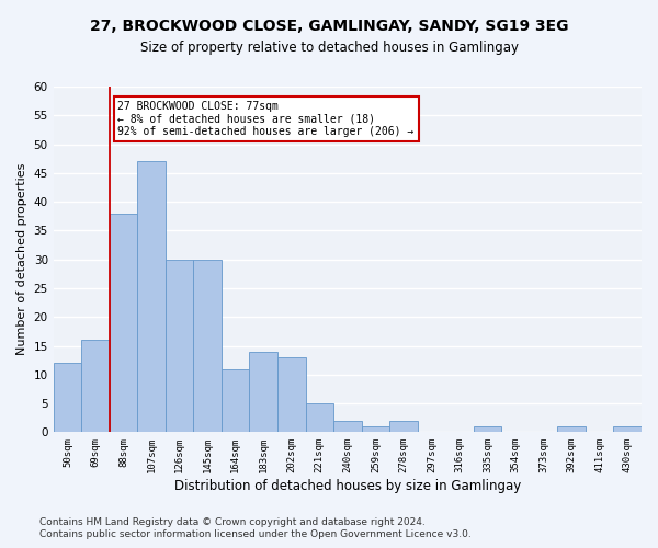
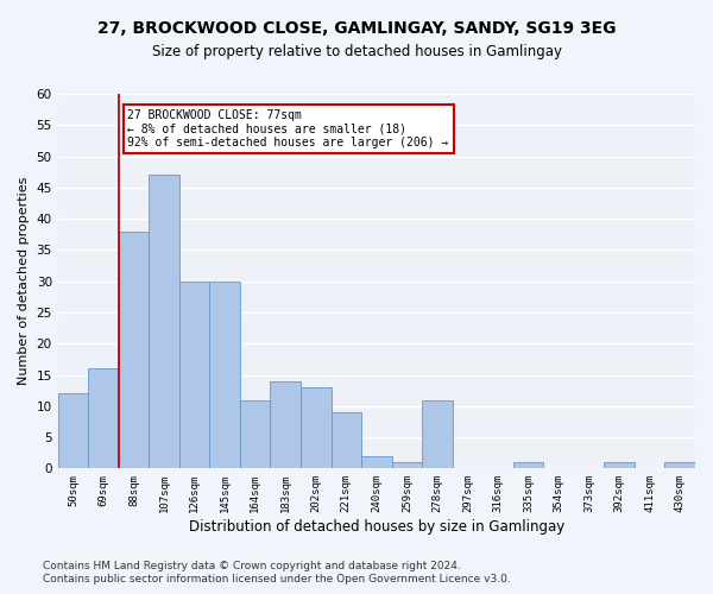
221sqm: 5 -> 9
278sqm: 2 -> 11
